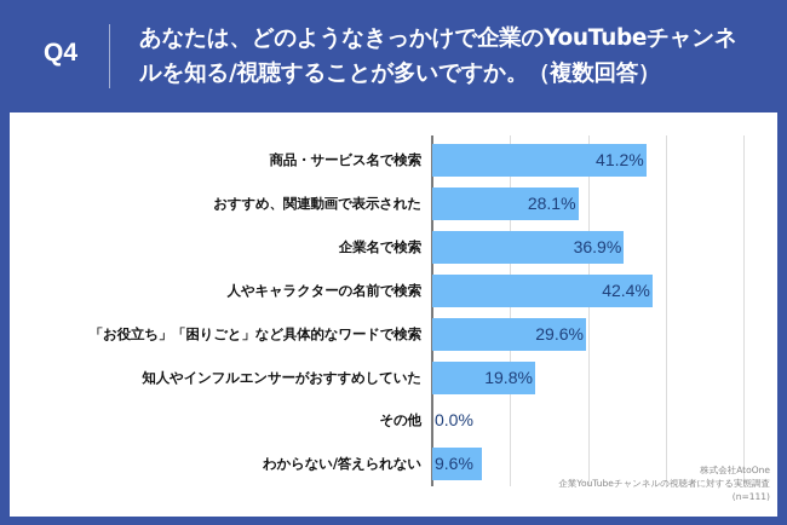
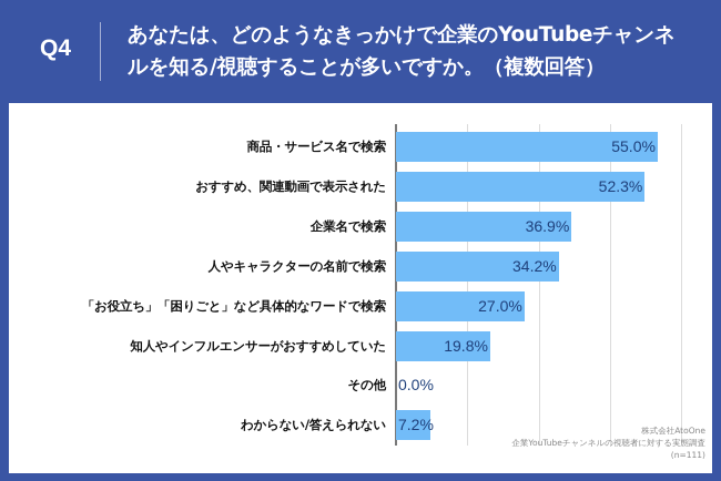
商品・サービス名で検索: 41.2% -> 55.0%
おすすめ、関連動画で表示された: 28.1% -> 52.3%
人やキャラクターの名前で検索: 42.4% -> 34.2%
「お役立ち」「困りごと」など具体的なワードで検索: 29.6% -> 27.0%
わからない/答えられない: 9.6% -> 7.2%
